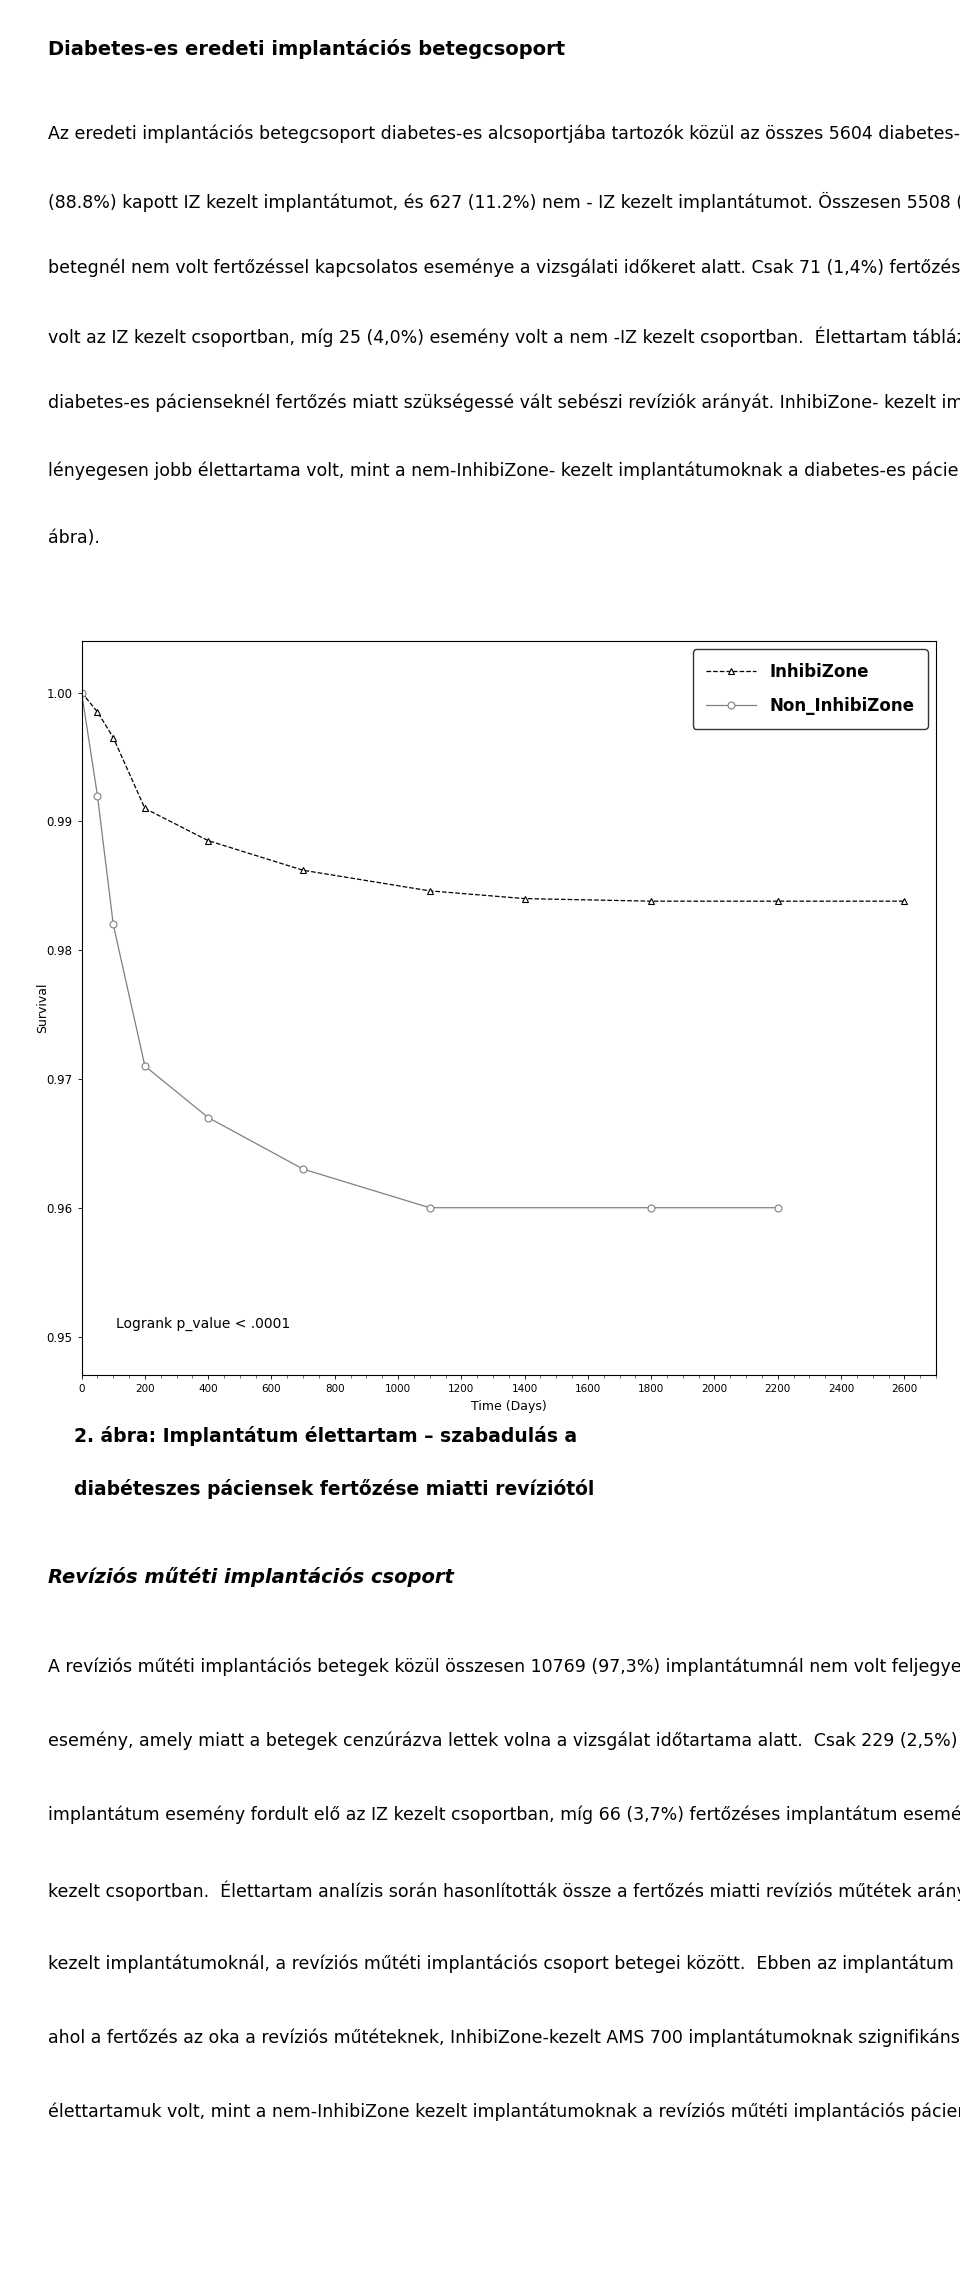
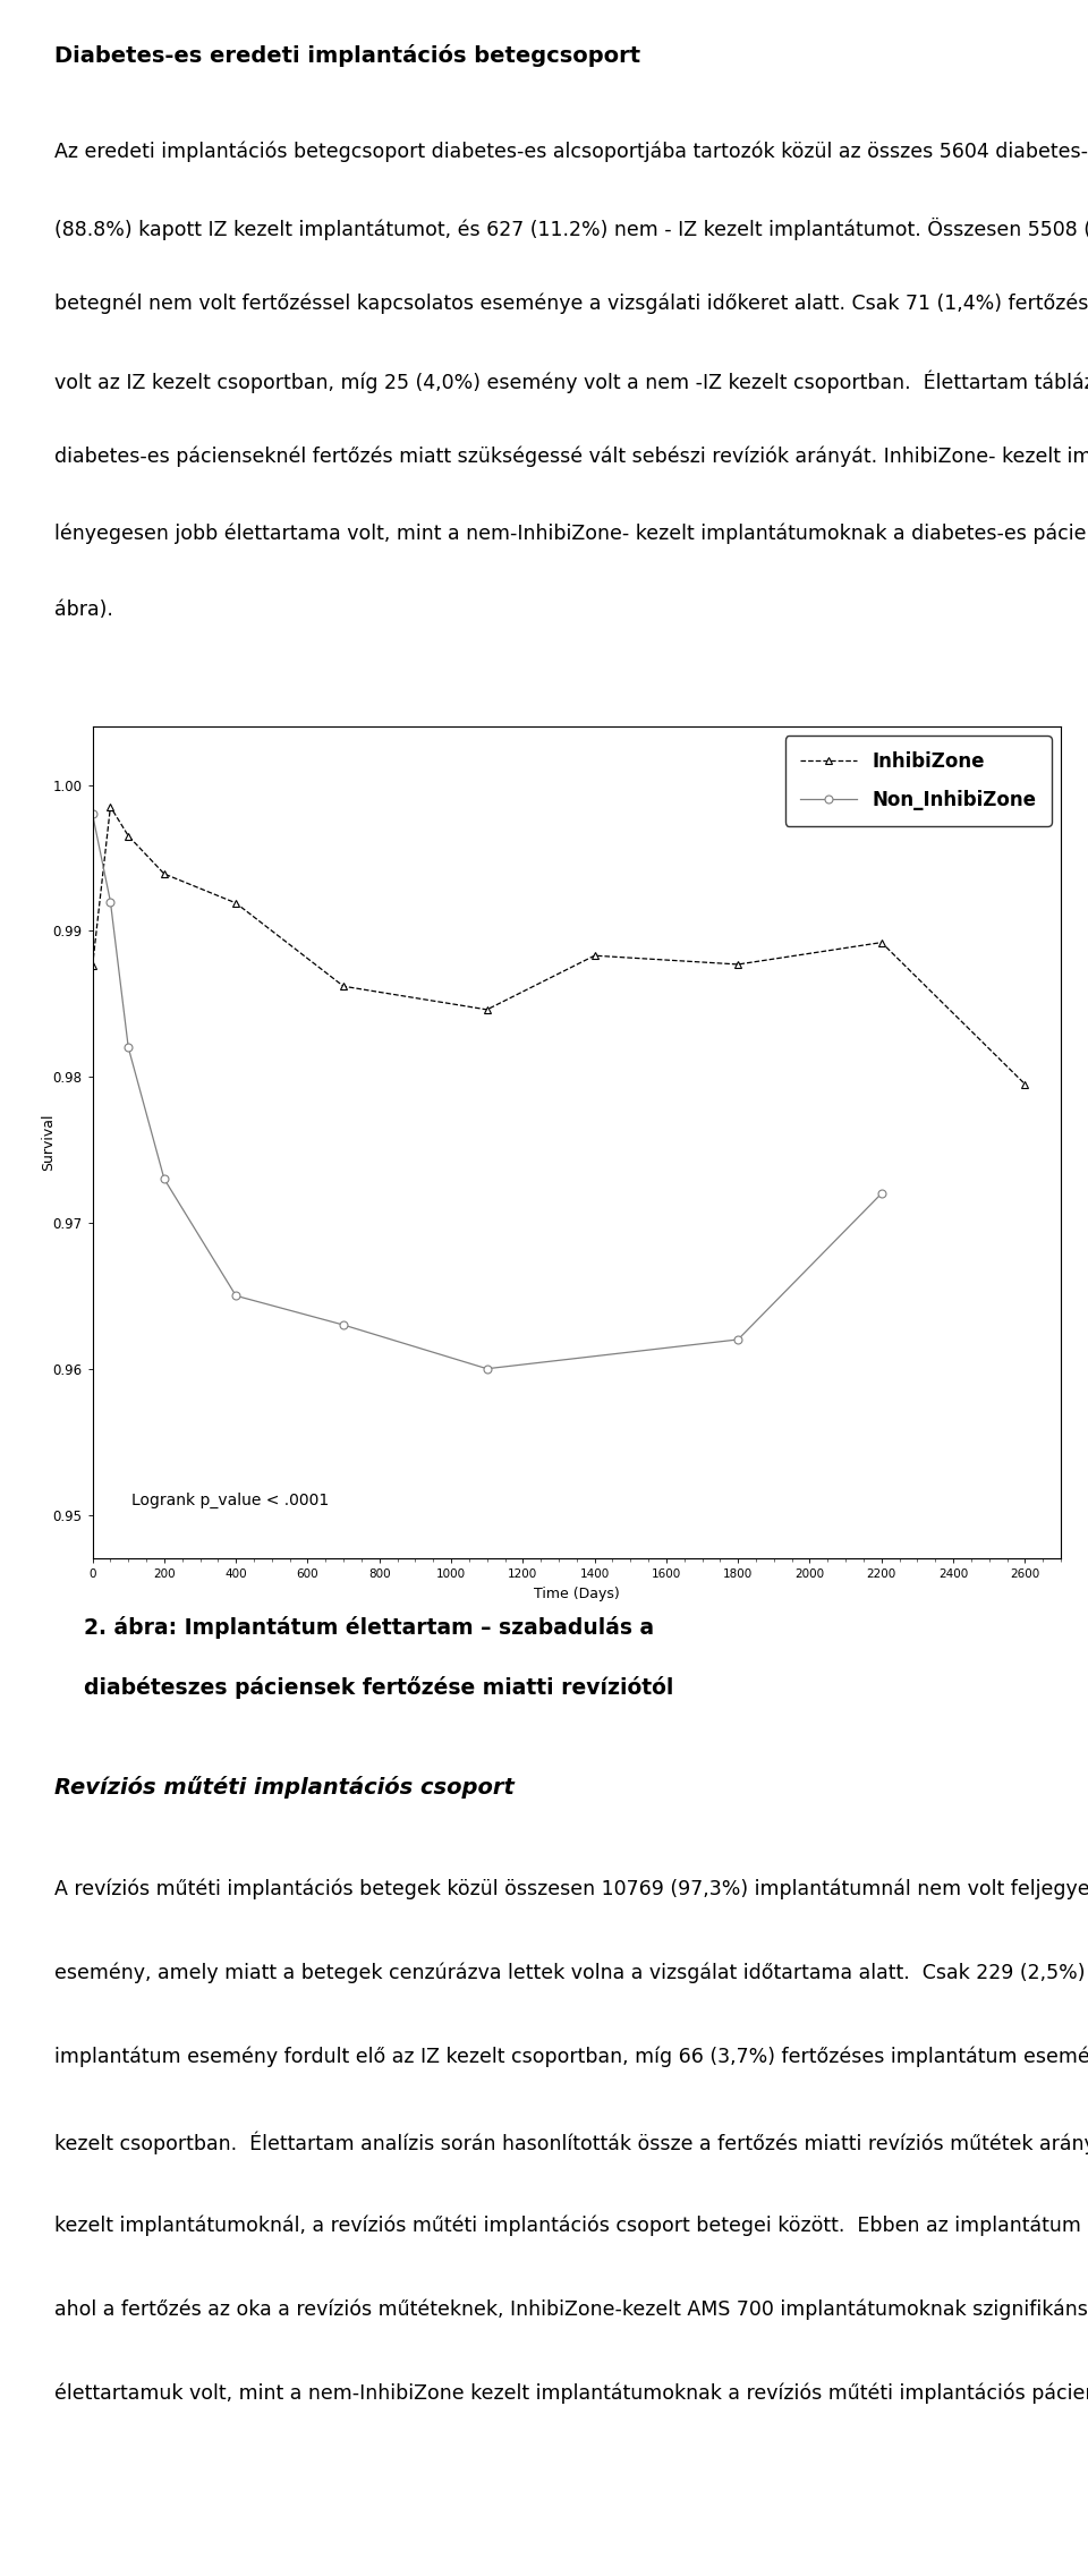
InhibiZone/0: 1.0000 -> 0.9876
Non_InhibiZone/0: 1.000 -> 0.998
InhibiZone/200: 0.9910 -> 0.9939
Non_InhibiZone/200: 0.971 -> 0.973
InhibiZone/400: 0.9885 -> 0.9919
Non_InhibiZone/400: 0.967 -> 0.965
InhibiZone/1400: 0.9840 -> 0.9883
InhibiZone/1800: 0.9838 -> 0.9877
Non_InhibiZone/1800: 0.960 -> 0.962
InhibiZone/2200: 0.9838 -> 0.9892
Non_InhibiZone/2200: 0.960 -> 0.972
InhibiZone/2600: 0.9838 -> 0.9795
